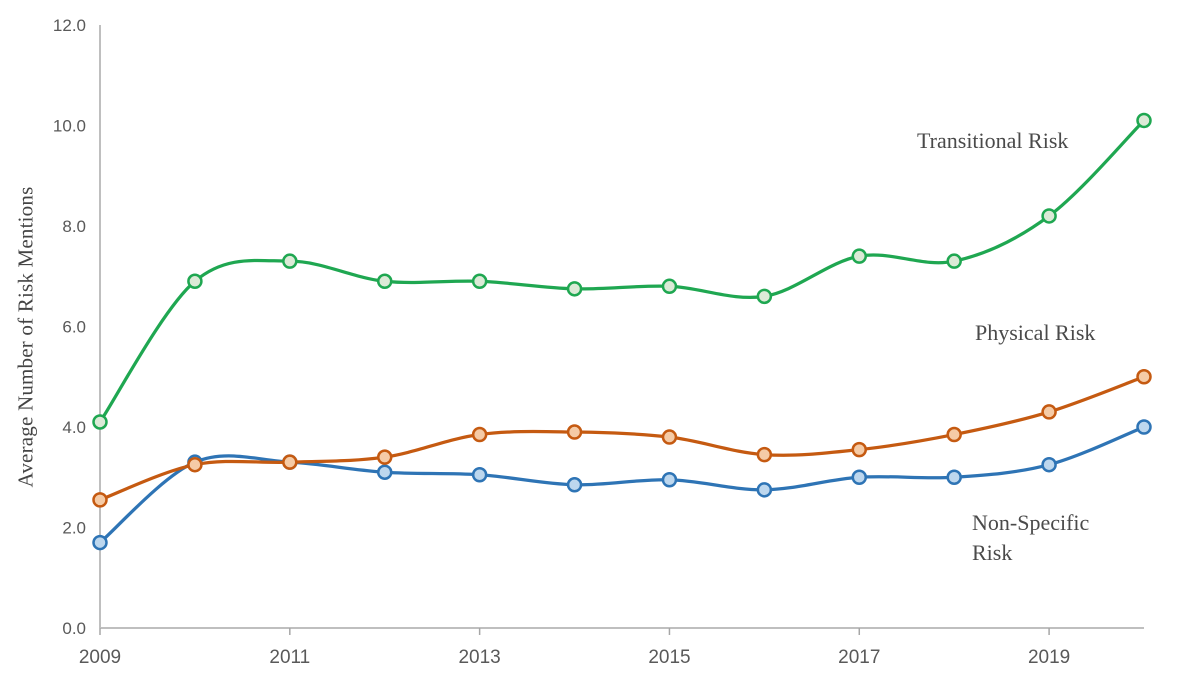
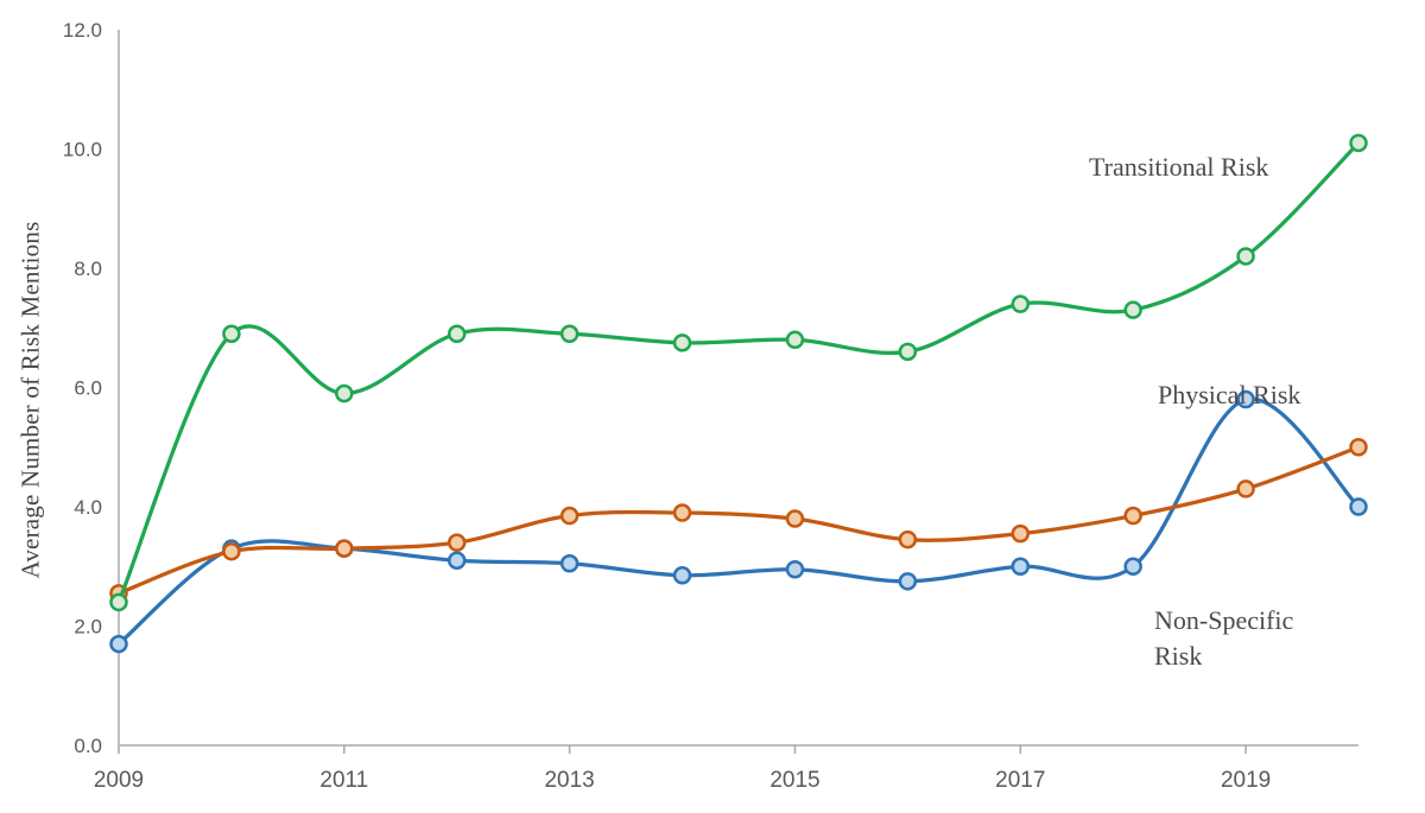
Transitional Risk/2009: 4.1 -> 2.4
Transitional Risk/2011: 7.3 -> 5.9
Non-Specific Risk/2019: 3.2 -> 5.8
